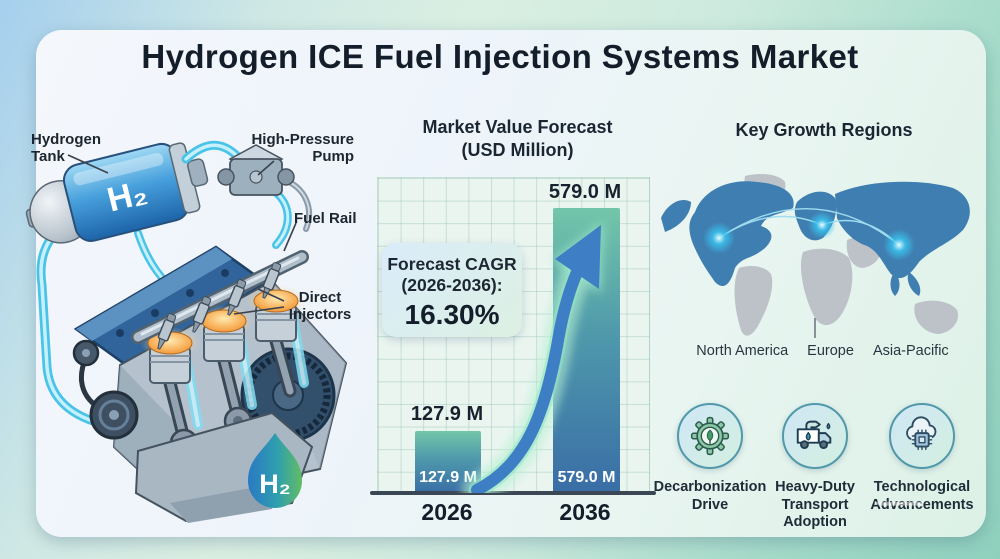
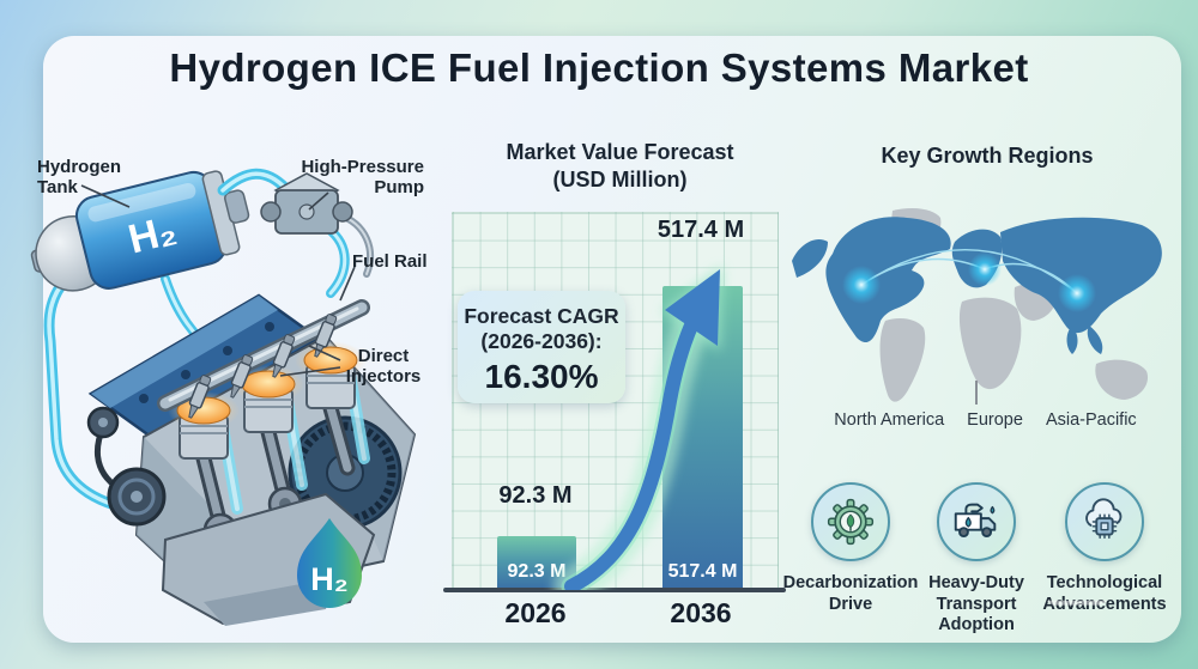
2026: 127.9 -> 92.3
2036: 579.0 -> 517.4
